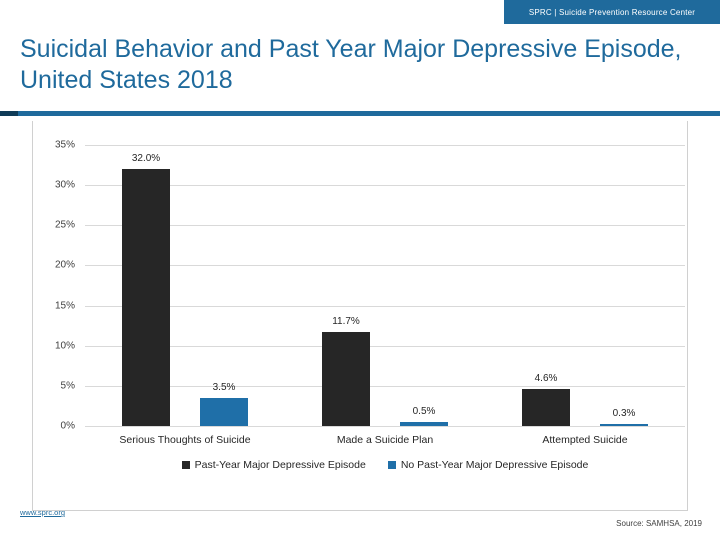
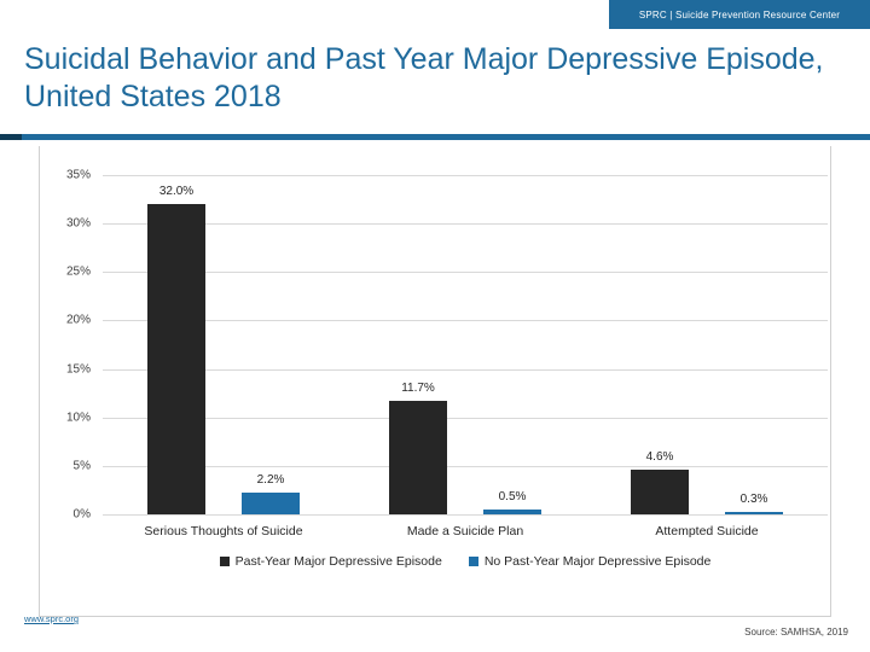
No Past-Year Major Depressive Episode/Serious Thoughts of Suicide: 3.5% -> 2.2%
